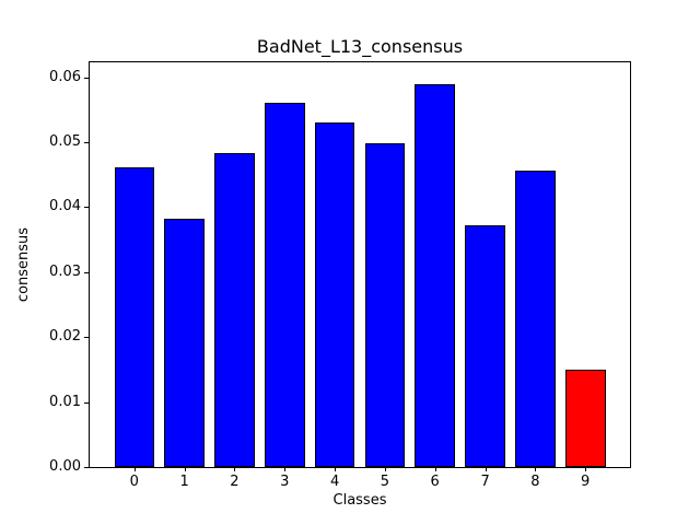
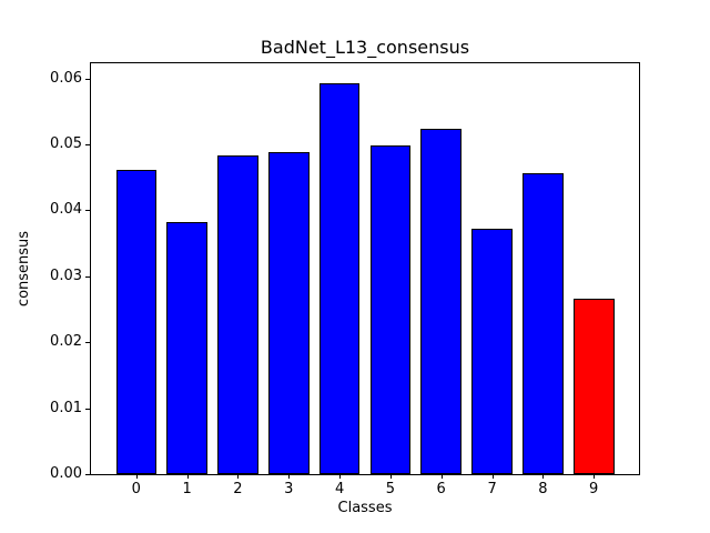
3: 0.056 -> 0.049
4: 0.053 -> 0.059
6: 0.059 -> 0.052
9: 0.015 -> 0.027
